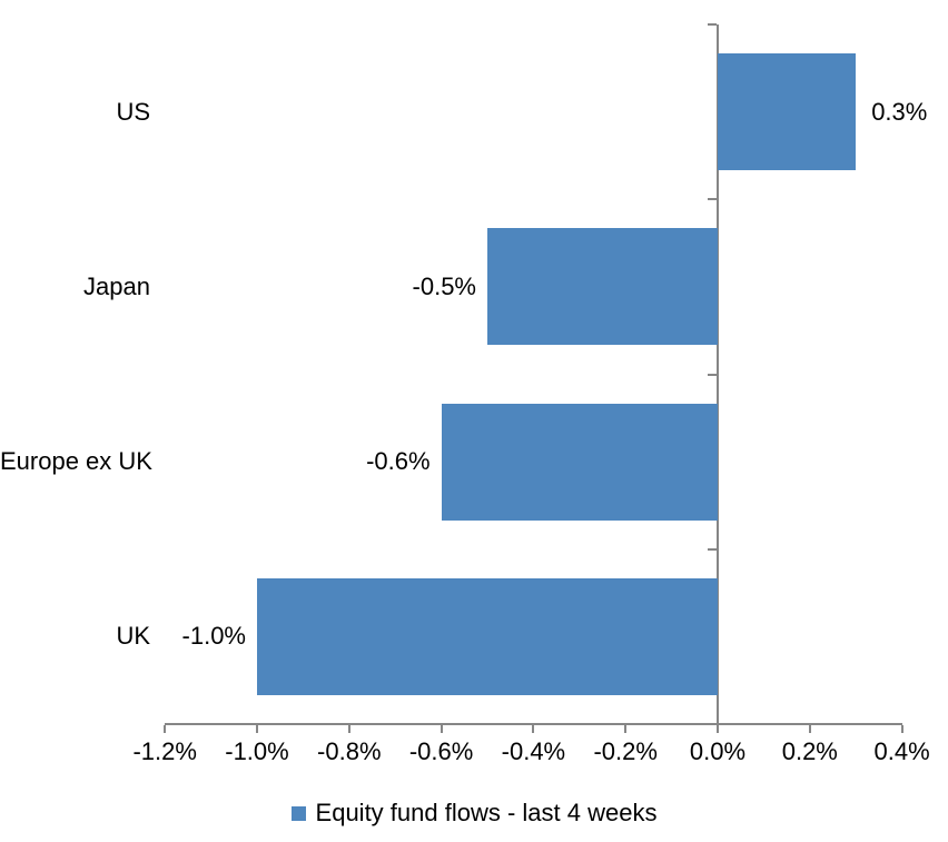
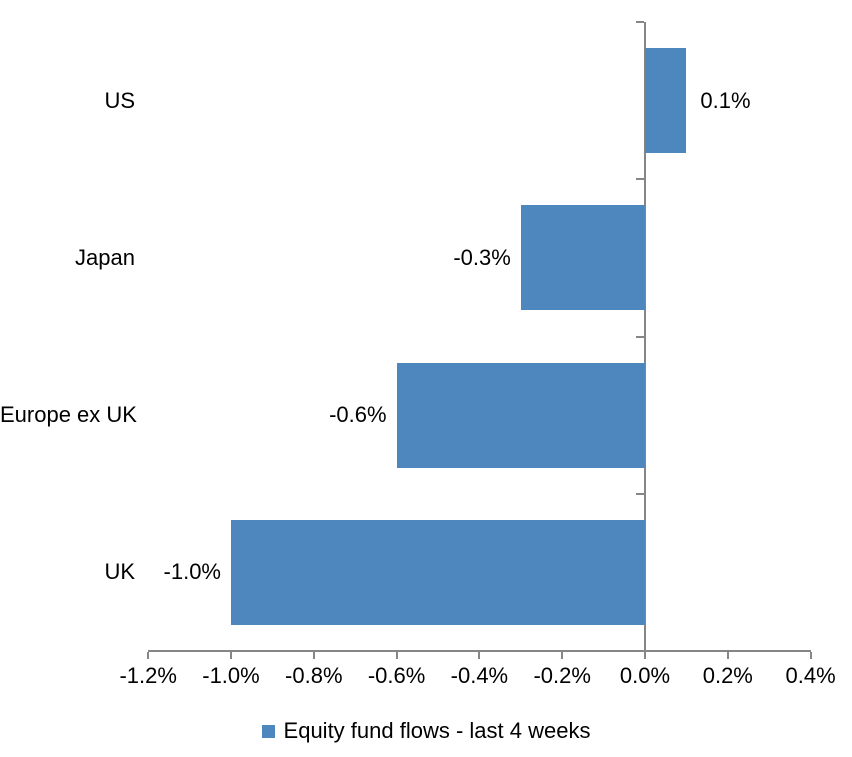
US: 0.3% -> 0.1%
Japan: -0.5% -> -0.3%
